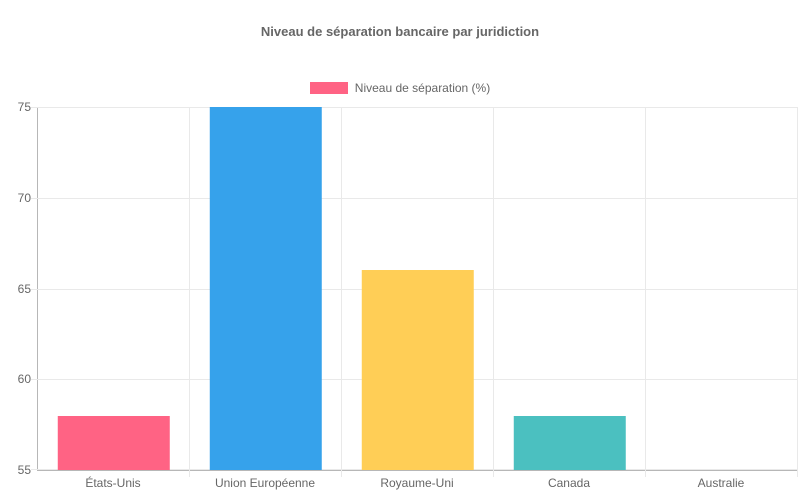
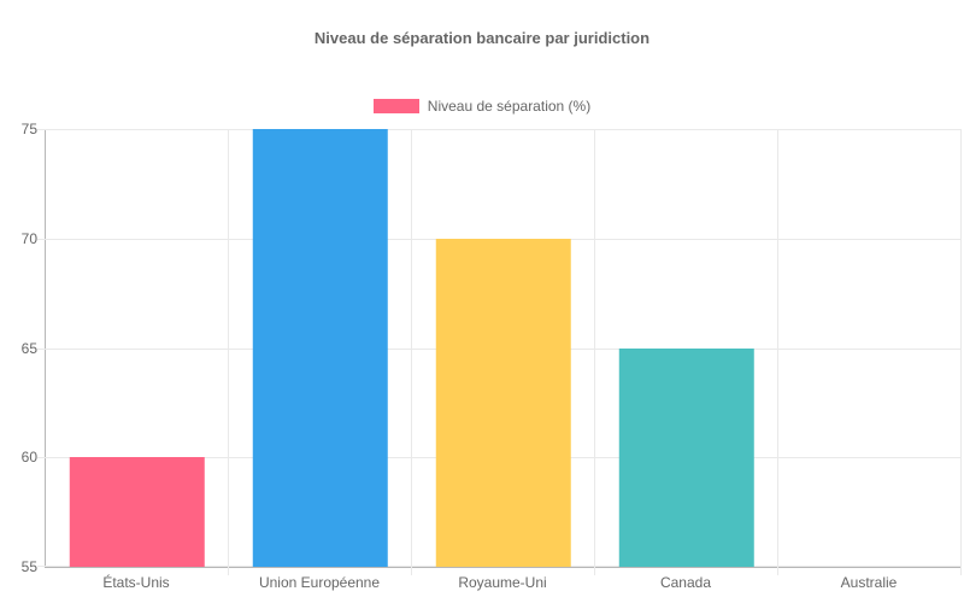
États-Unis: 58 -> 60
Royaume-Uni: 66 -> 70
Canada: 58 -> 65
